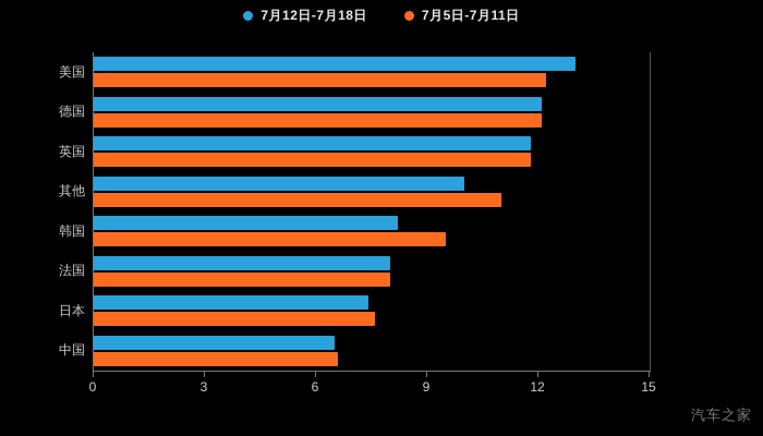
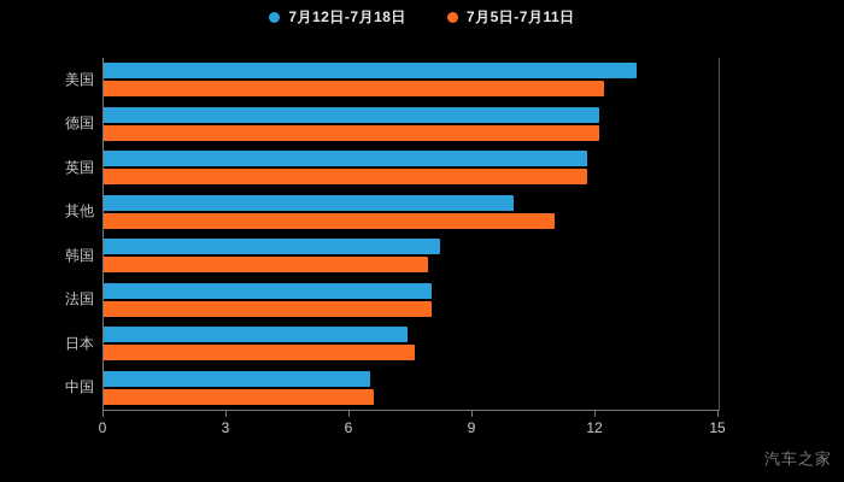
7月5日-7月11日/韩国: 9.5 -> 7.9
